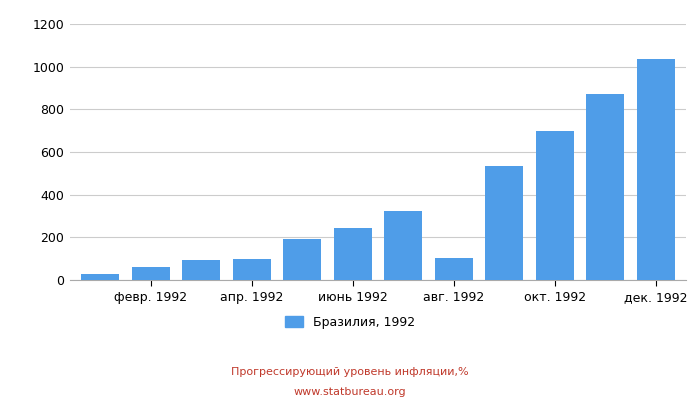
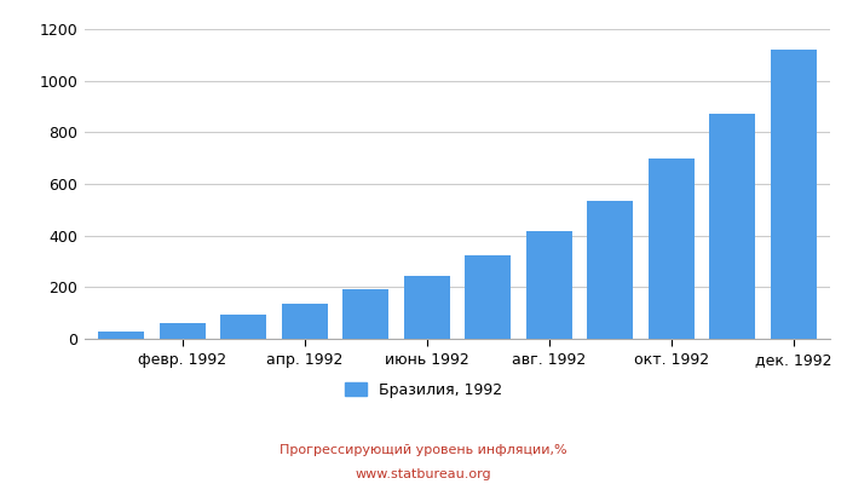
апр. 1992: 100 -> 137
авг. 1992: 105 -> 415
дек. 1992: 1035 -> 1120
